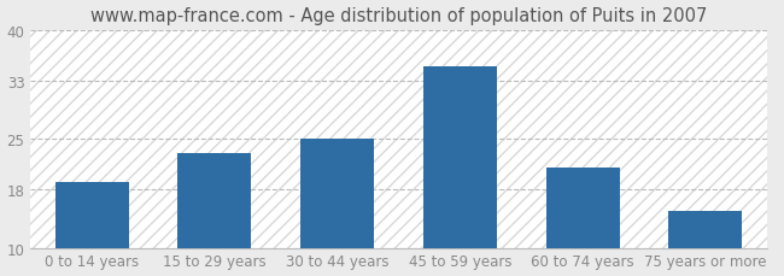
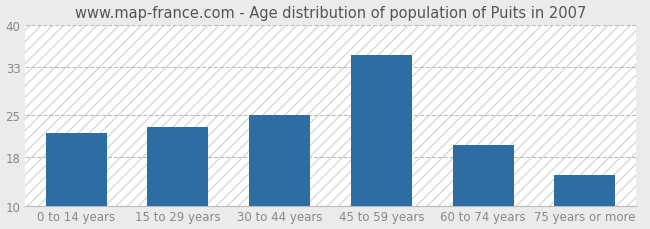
0 to 14 years: 19 -> 22
60 to 74 years: 21 -> 20
